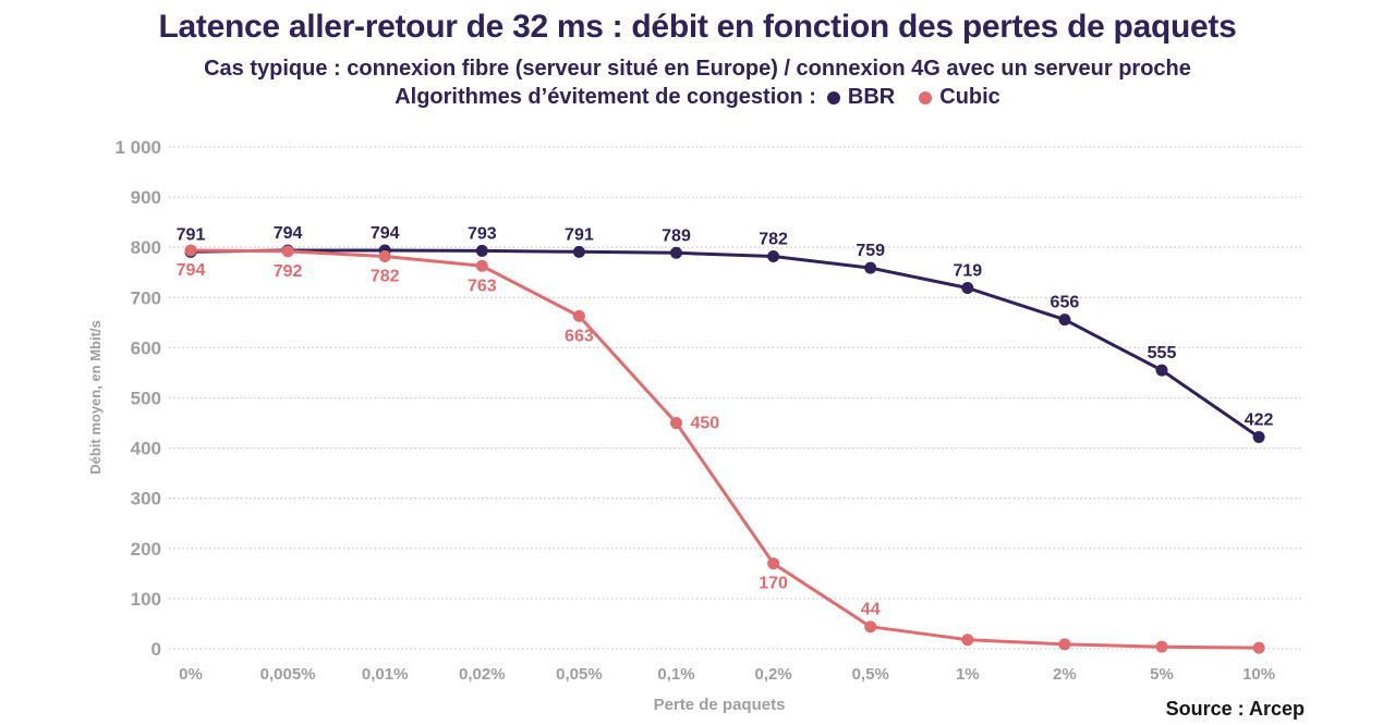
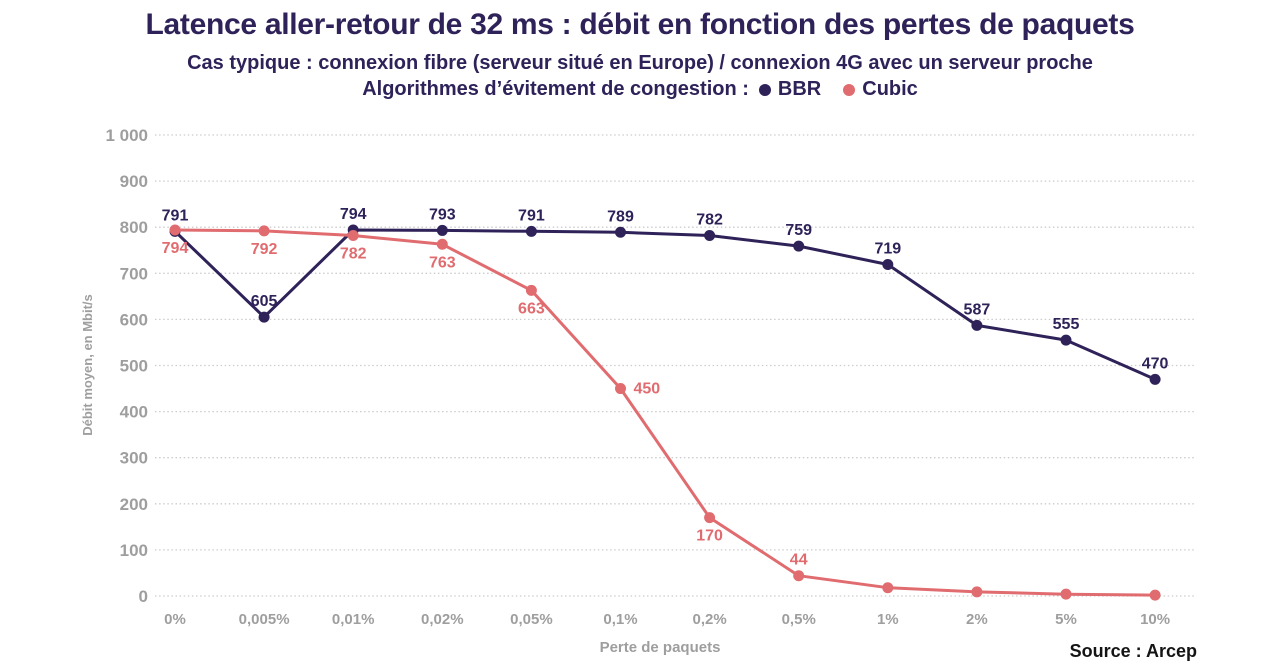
BBR/0,005%: 794 -> 605
BBR/2%: 656 -> 587
BBR/10%: 422 -> 470
